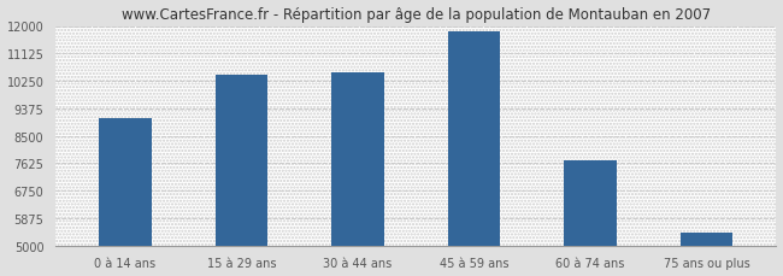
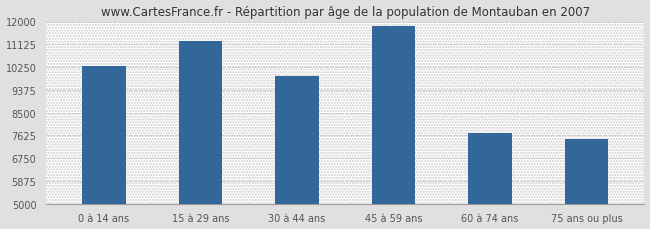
0 à 14 ans: 9050 -> 10300
15 à 29 ans: 10450 -> 11250
30 à 44 ans: 10530 -> 9900
75 ans ou plus: 5420 -> 7500
